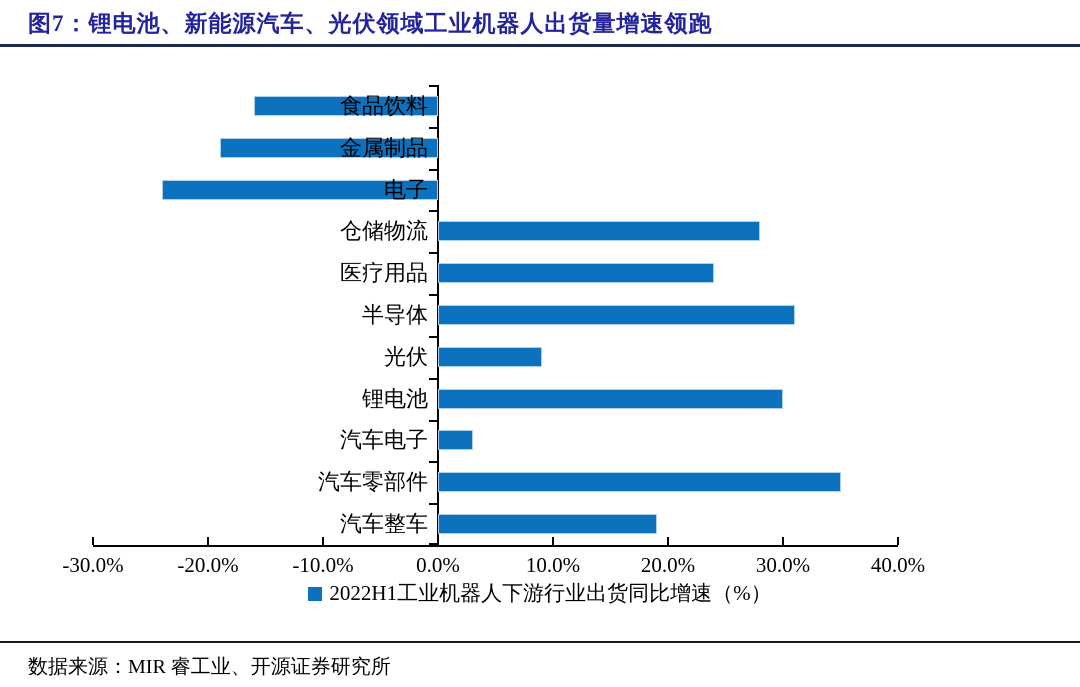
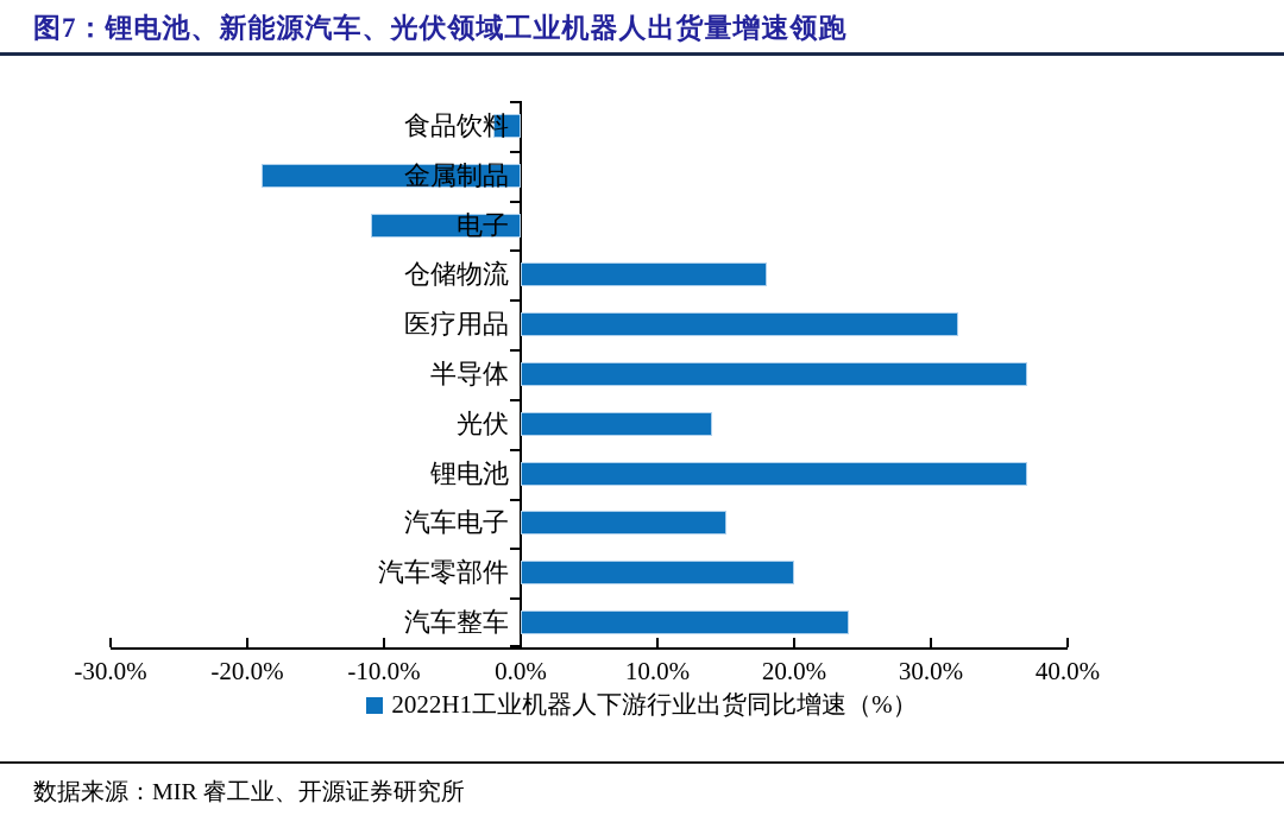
食品饮料: -16% -> -2%
电子: -24% -> -11%
仓储物流: 28% -> 18%
医疗用品: 24% -> 32%
半导体: 31% -> 37%
光伏: 9% -> 14%
锂电池: 30% -> 37%
汽车电子: 3% -> 15%
汽车零部件: 35% -> 20%
汽车整车: 19% -> 24%
